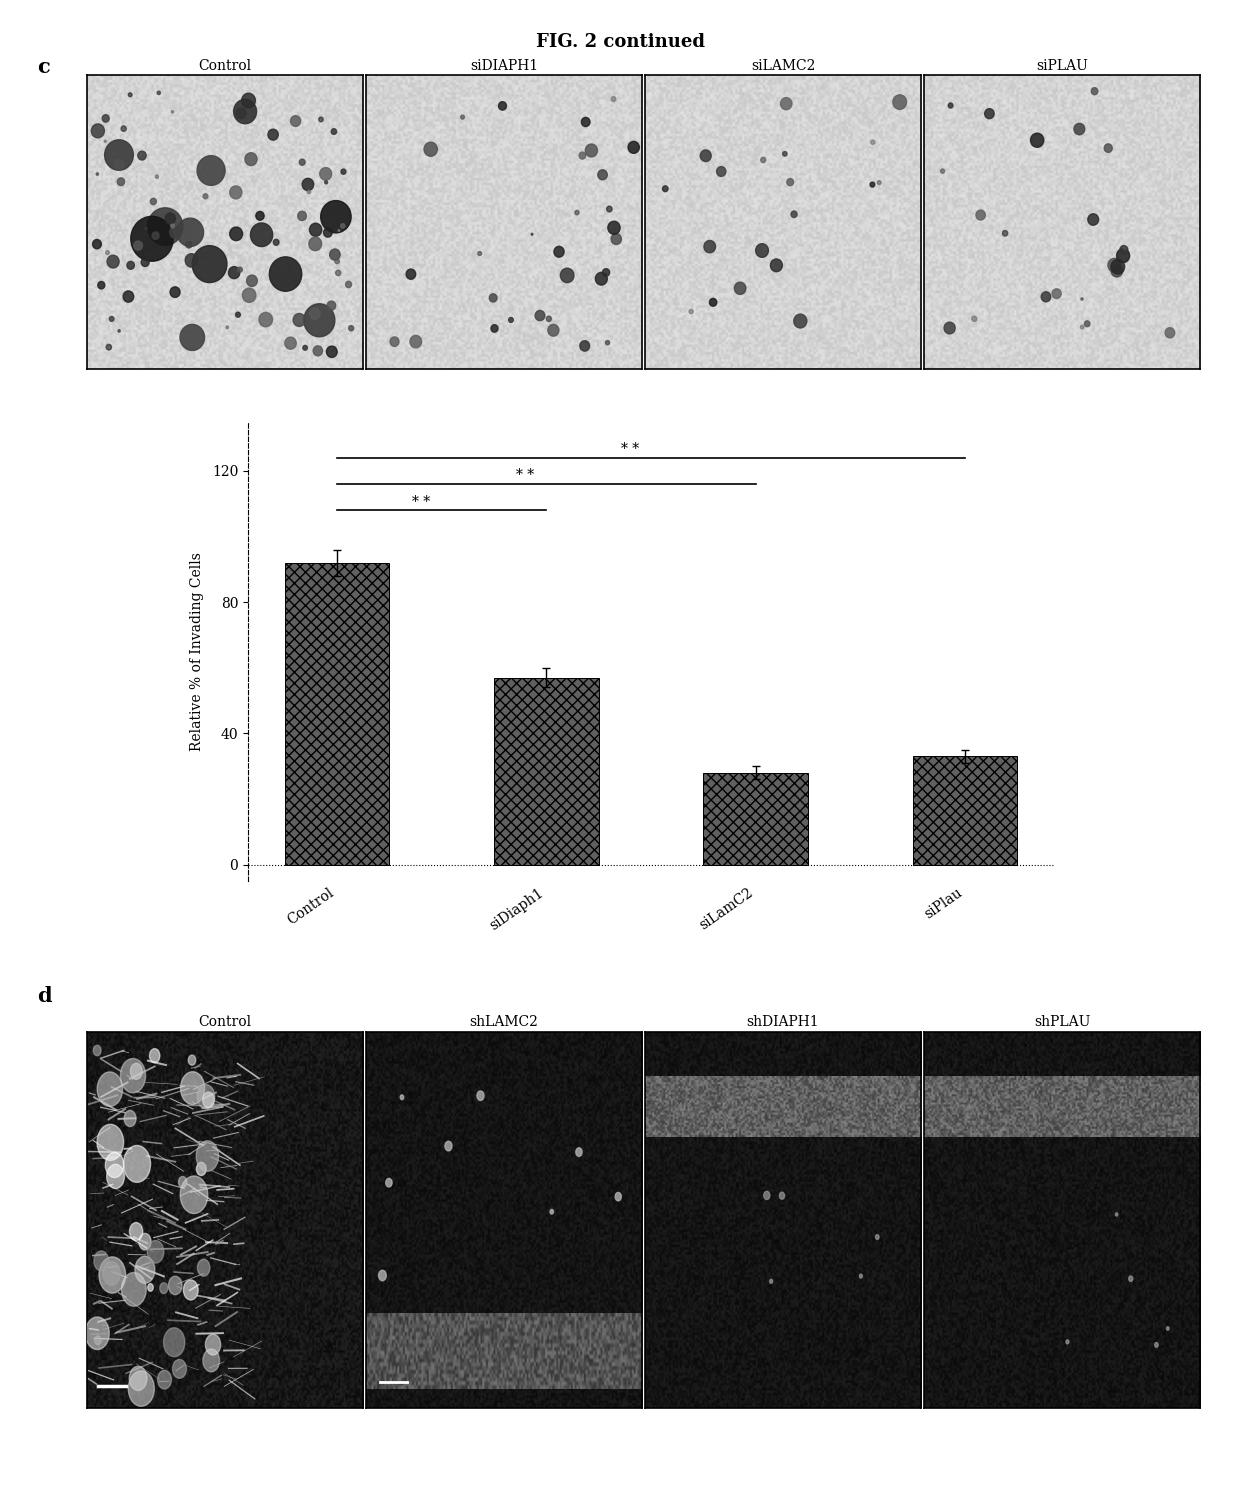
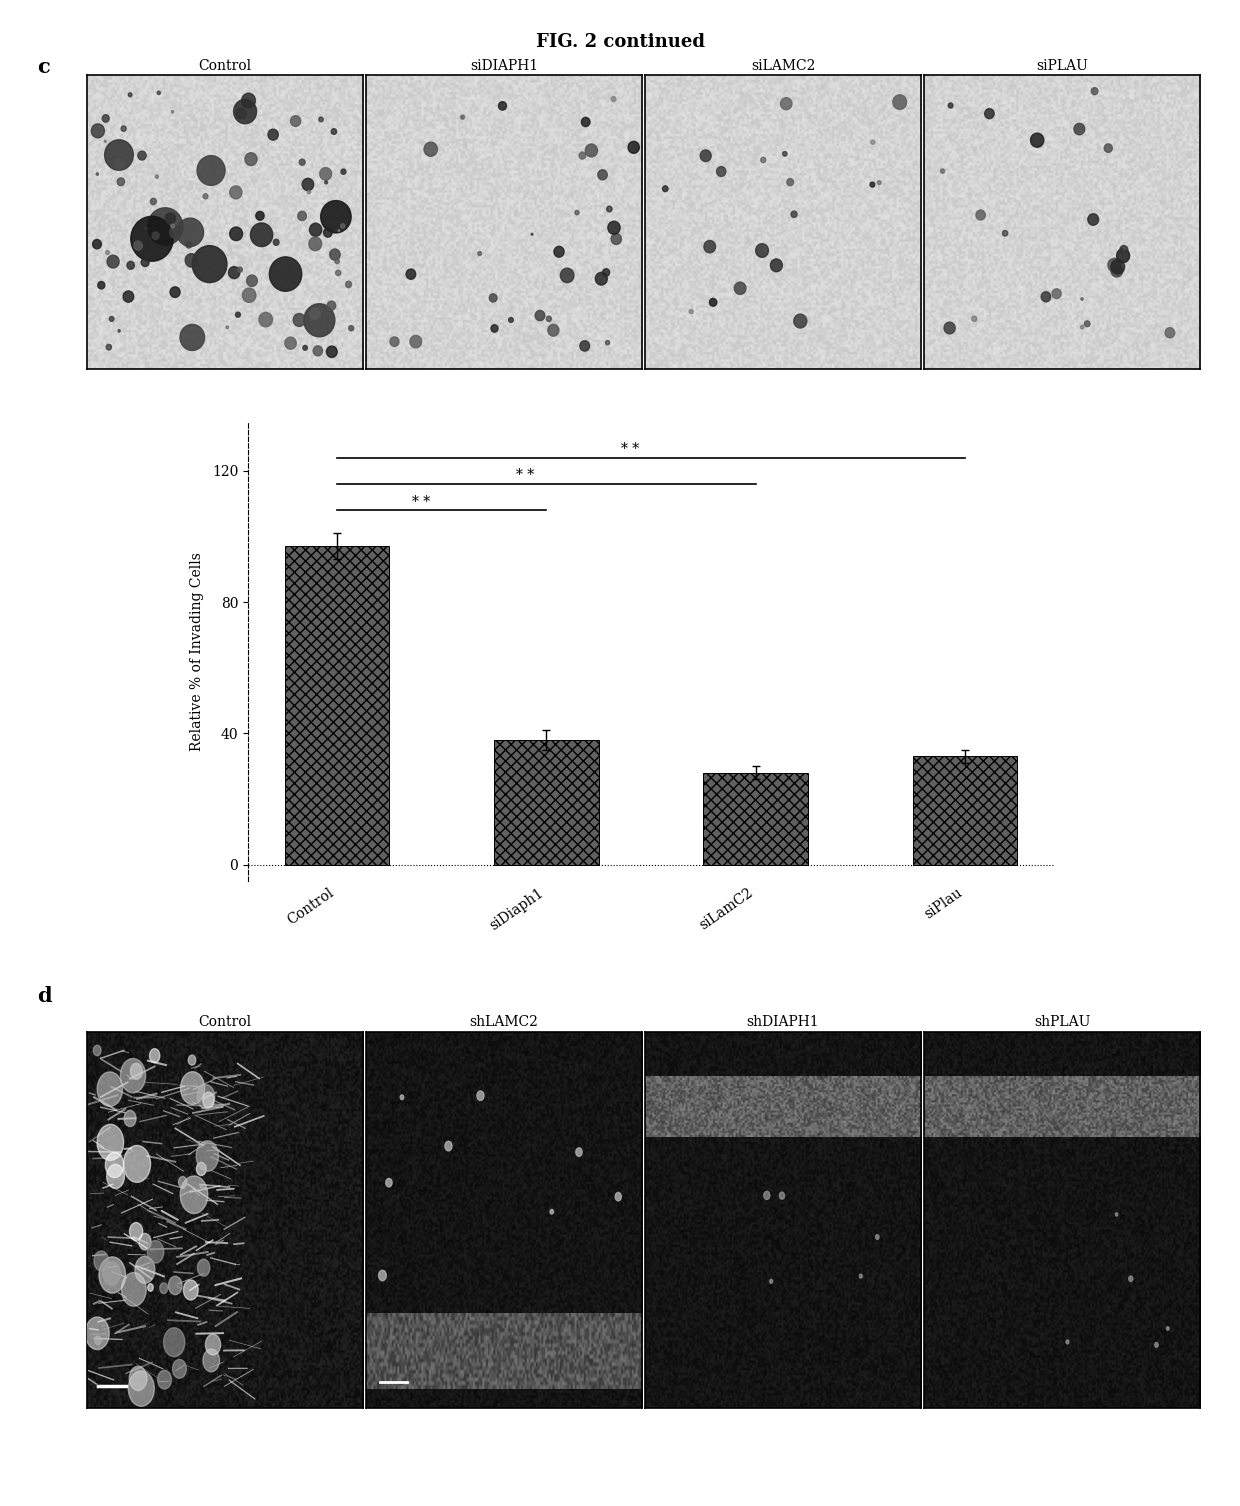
Control: 92 -> 97
siDiaph1: 57 -> 38
